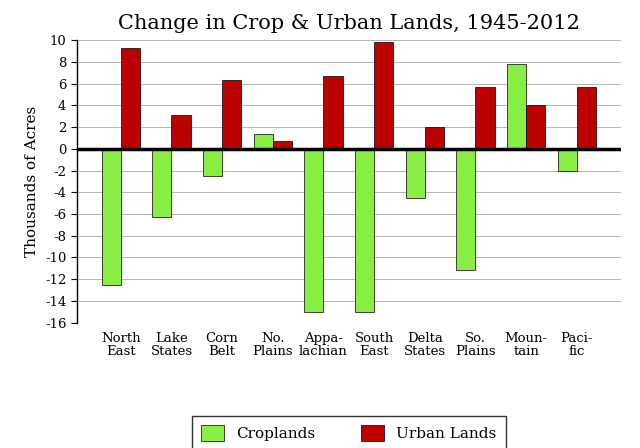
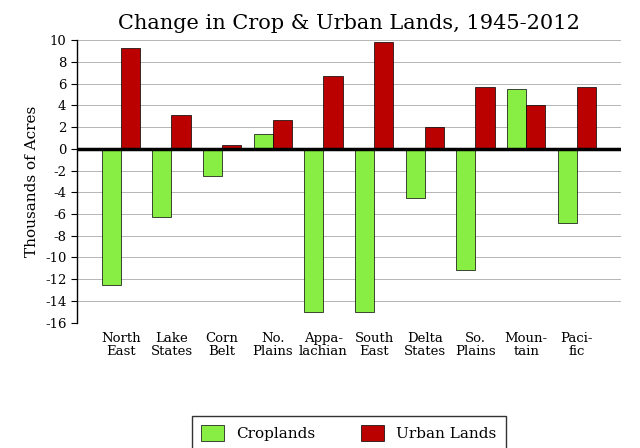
Urban Lands/Corn Belt: 6.3 -> 0.4
Urban Lands/No. Plains: 0.7 -> 2.7
Croplands/Moun- tain: 7.8 -> 5.5
Croplands/Paci- fic: -2.0 -> -6.8
